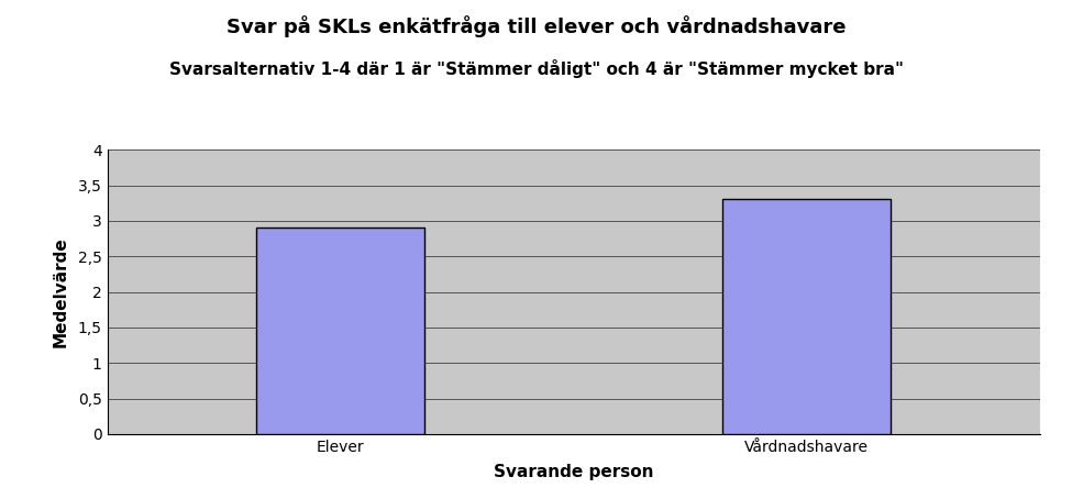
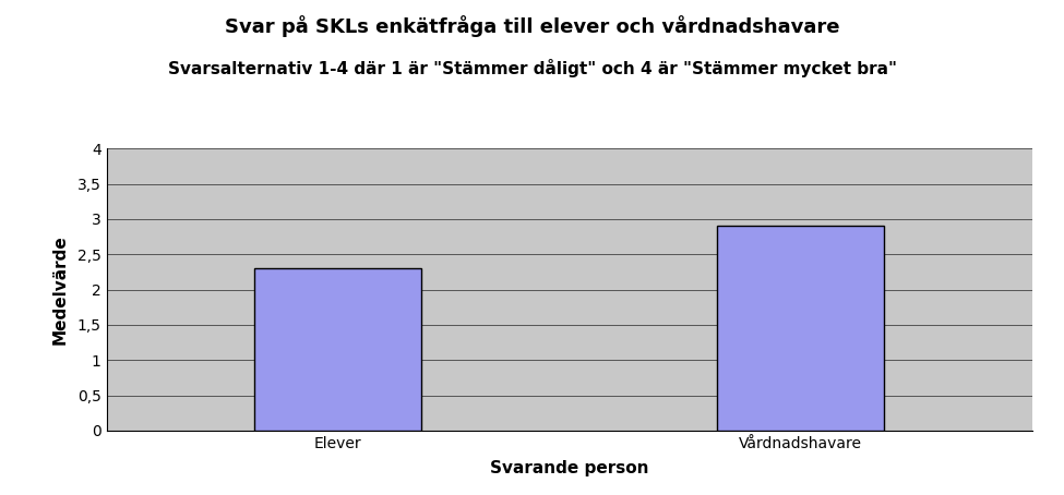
Elever: 2,9 -> 2,3
Vårdnadshavare: 3,3 -> 2,9
